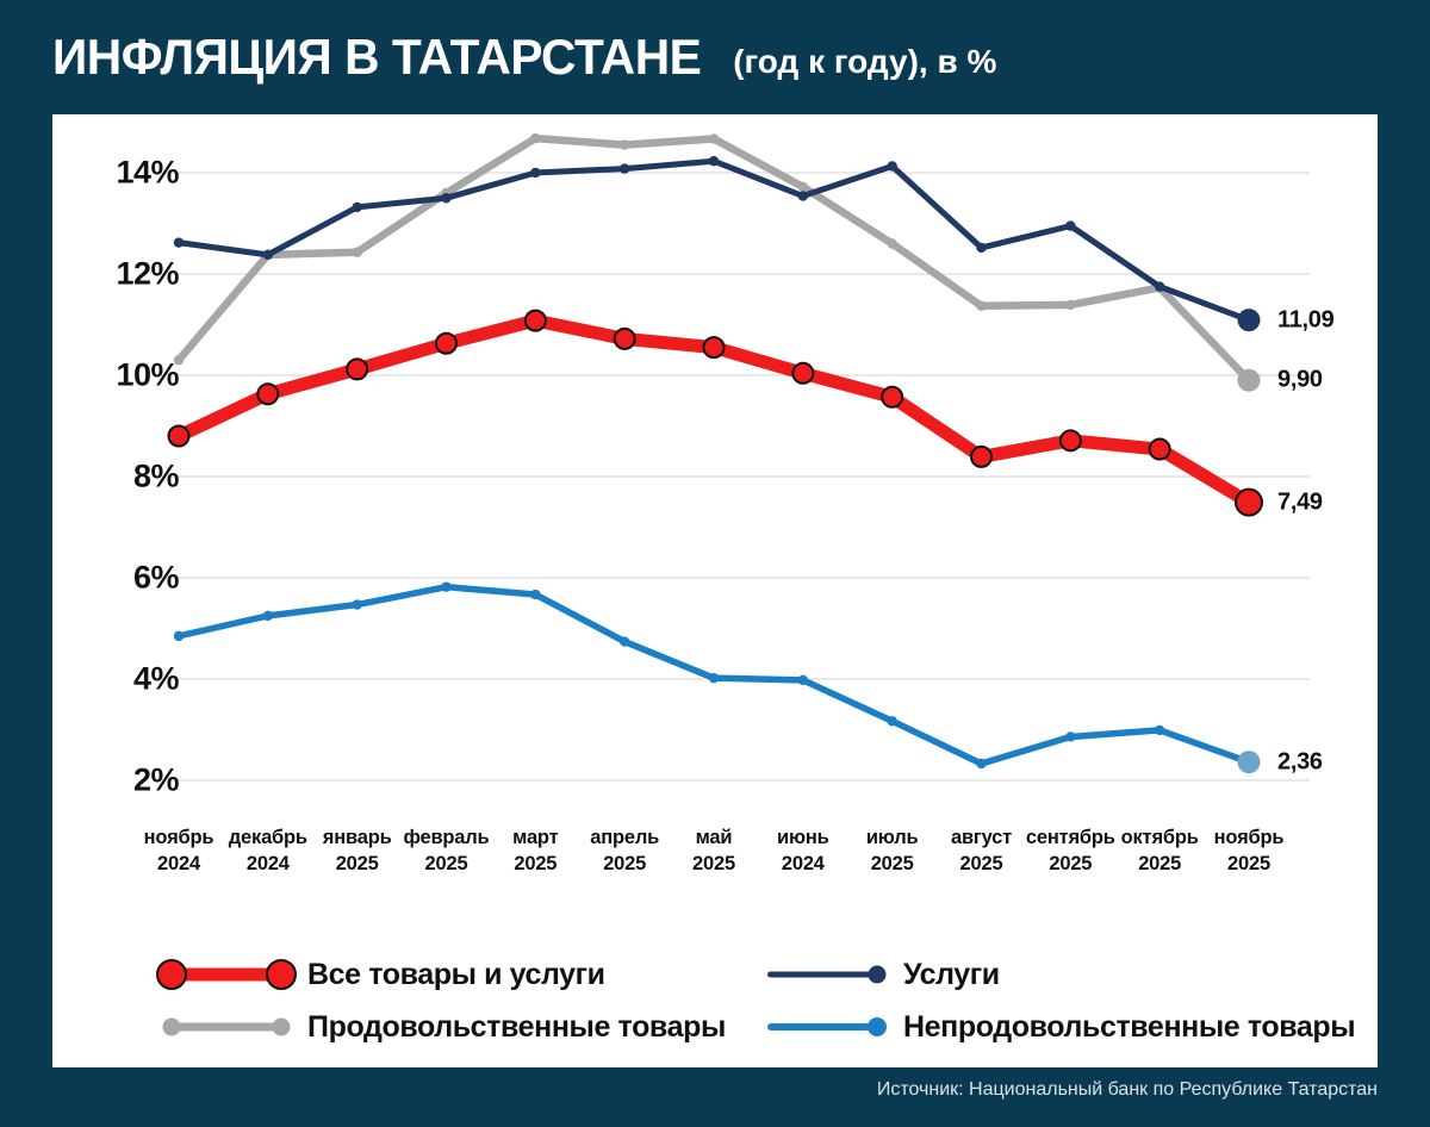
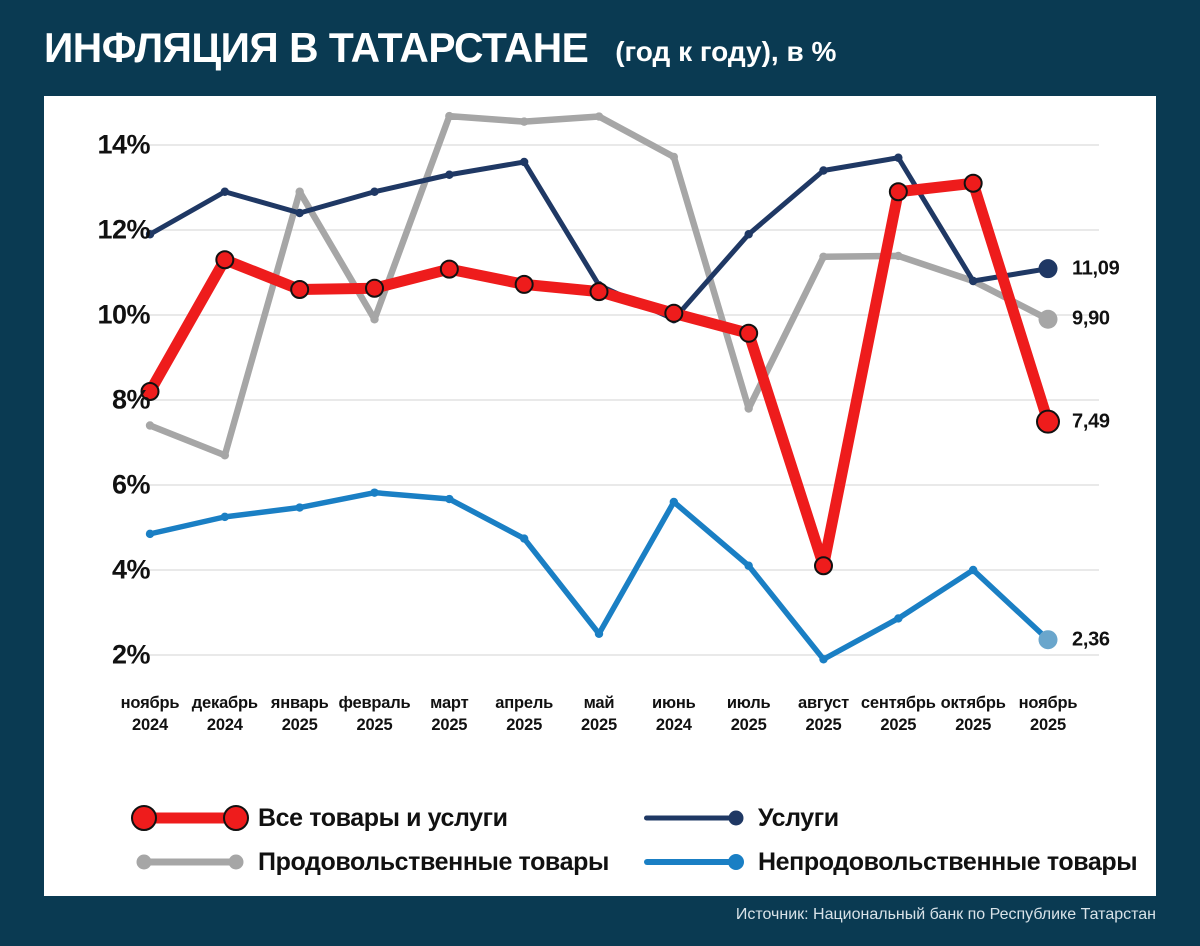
Все товары и услуги/ноябрь 2024: 8.8% -> 8.2%
Услуги/ноябрь 2024: 12.6% -> 11.9%
Продовольственные товары/ноябрь 2024: 10.3% -> 7.4%
Все товары и услуги/декабрь 2024: 9.6% -> 11.3%
Услуги/декабрь 2024: 12.4% -> 12.9%
Продовольственные товары/декабрь 2024: 12.4% -> 6.7%
Все товары и услуги/январь 2025: 10.1% -> 10.6%
Услуги/январь 2025: 13.3% -> 12.4%
Продовольственные товары/январь 2025: 12.4% -> 12.9%
Услуги/февраль 2025: 13.5% -> 12.9%
Продовольственные товары/февраль 2025: 13.6% -> 9.9%
Услуги/март 2025: 14.0% -> 13.3%
Услуги/апрель 2025: 14.1% -> 13.6%
Услуги/май 2025: 14.2% -> 10.7%
Непродовольственные товары/май 2025: 4.0% -> 2.5%
Услуги/июнь 2024: 13.5% -> 9.9%
Непродовольственные товары/июнь 2024: 4.0% -> 5.6%
Услуги/июль 2025: 14.1% -> 11.9%
Продовольственные товары/июль 2025: 12.6% -> 7.8%
Непродовольственные товары/июль 2025: 3.2% -> 4.1%
Все товары и услуги/август 2025: 8.4% -> 4.1%
Услуги/август 2025: 12.5% -> 13.4%
Непродовольственные товары/август 2025: 2.3% -> 1.9%
Все товары и услуги/сентябрь 2025: 8.7% -> 12.9%
Услуги/сентябрь 2025: 12.9% -> 13.7%
Все товары и услуги/октябрь 2025: 8.5% -> 13.1%
Услуги/октябрь 2025: 11.8% -> 10.8%
Продовольственные товары/октябрь 2025: 11.7% -> 10.8%
Непродовольственные товары/октябрь 2025: 3.0% -> 4.0%
